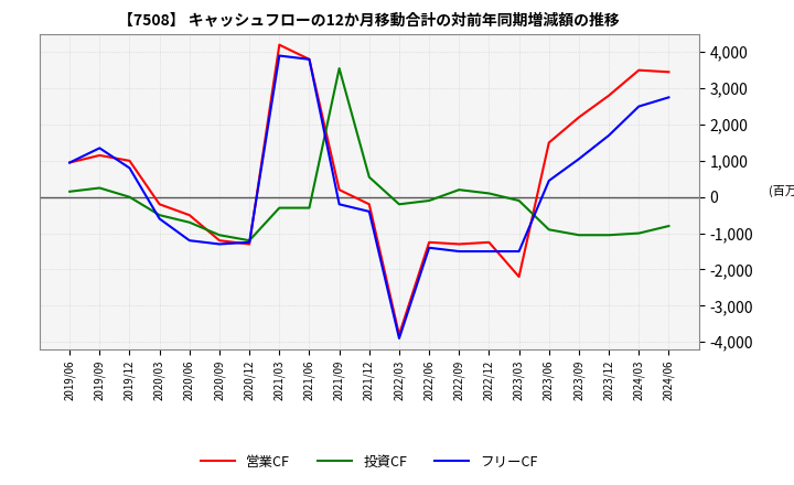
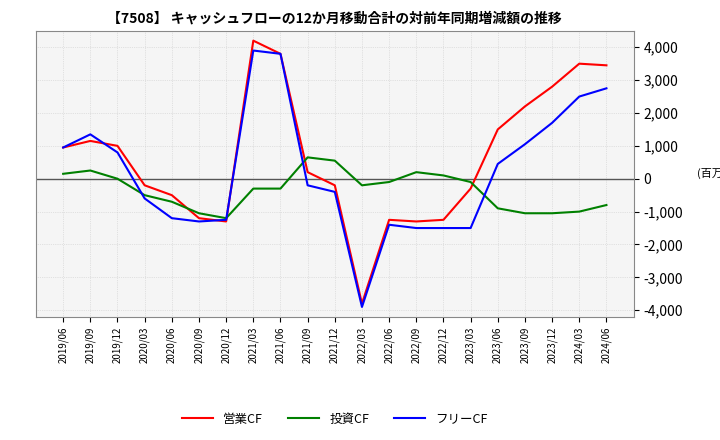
投資CF/2021/09: 3,550 -> 650
営業CF/2023/03: -2,200 -> -300
